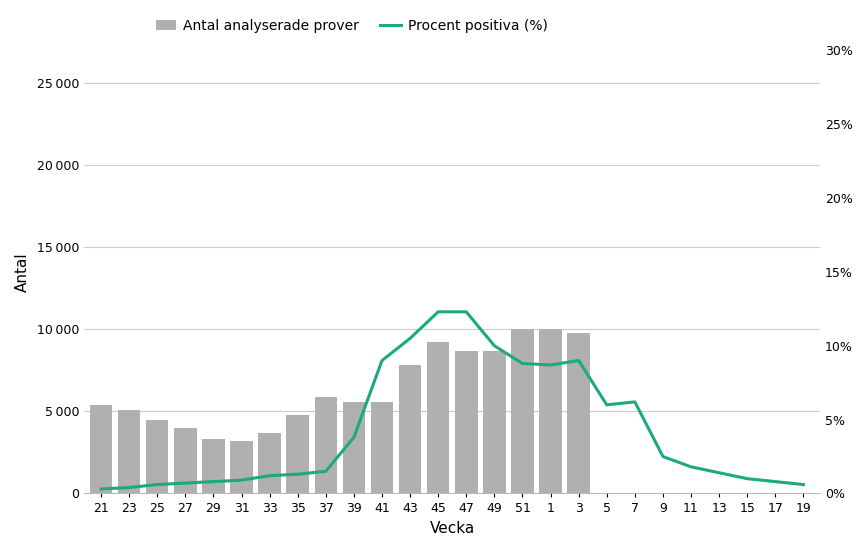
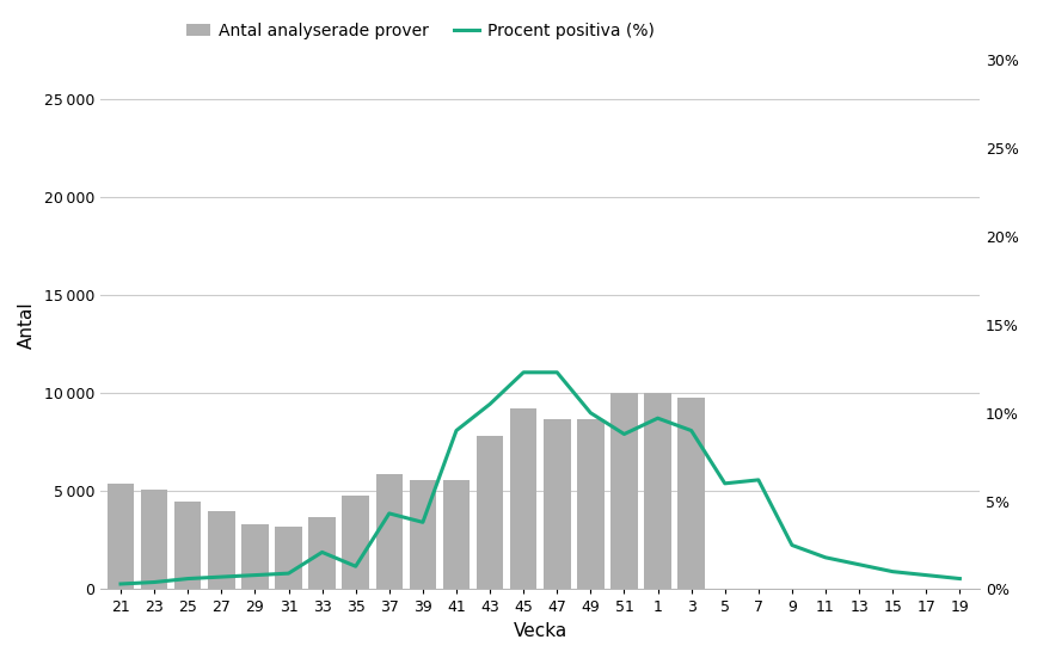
Procent positiva (%)/33: 1.2% -> 2.1%
Procent positiva (%)/37: 1.5% -> 4.3%
Procent positiva (%)/1: 8.7% -> 9.7%
